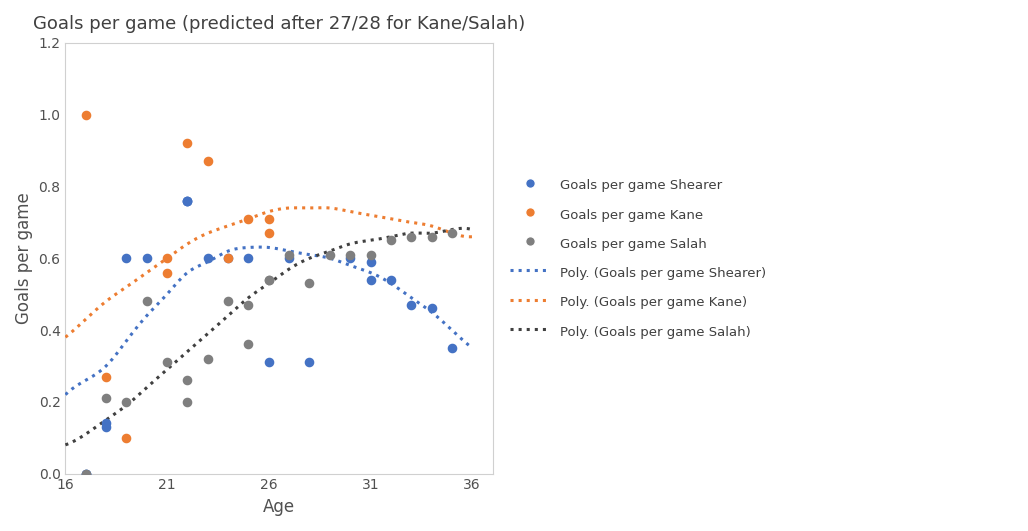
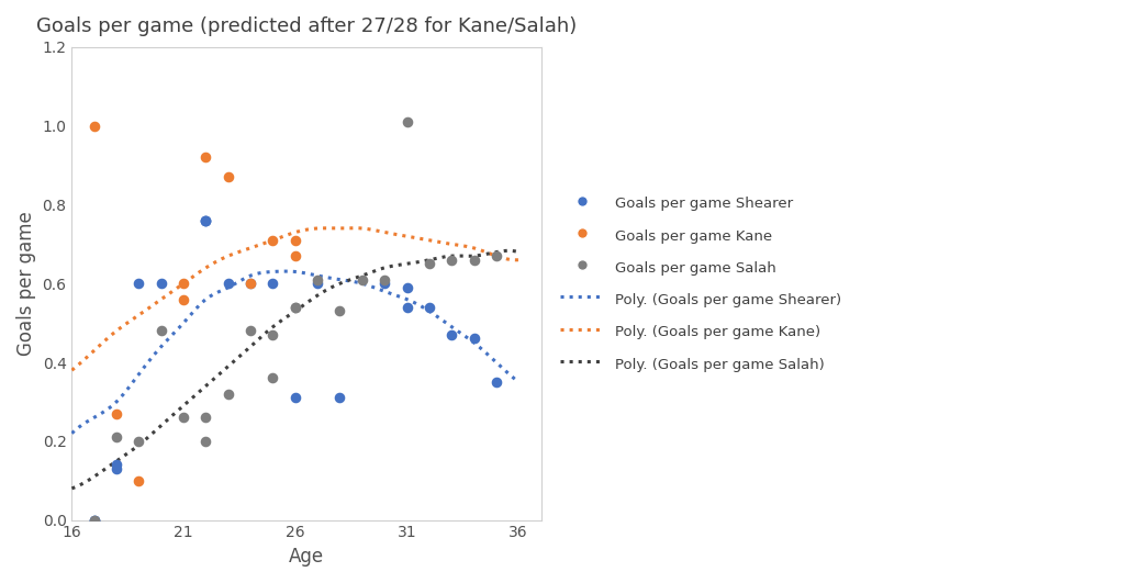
Goals per game Salah/21: 0.31 -> 0.26
Goals per game Salah/31: 0.61 -> 1.01
